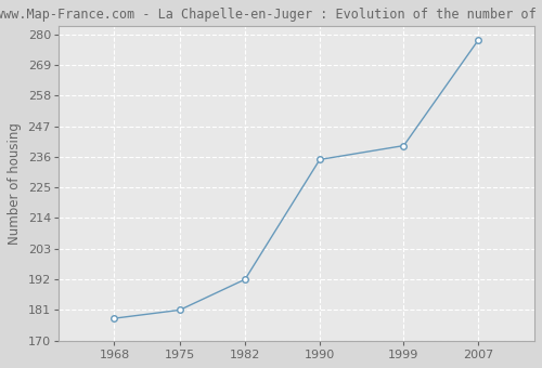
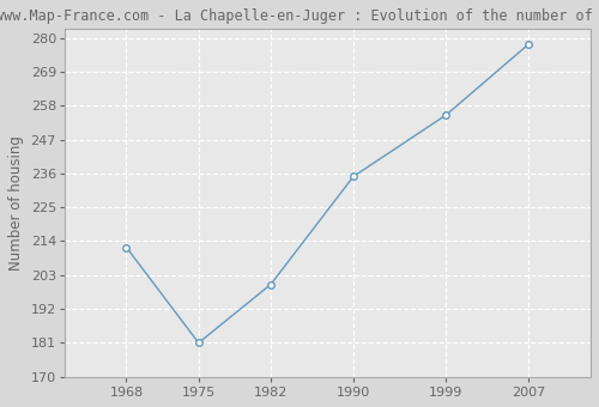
1968: 178 -> 212
1982: 192 -> 200
1999: 240 -> 255
